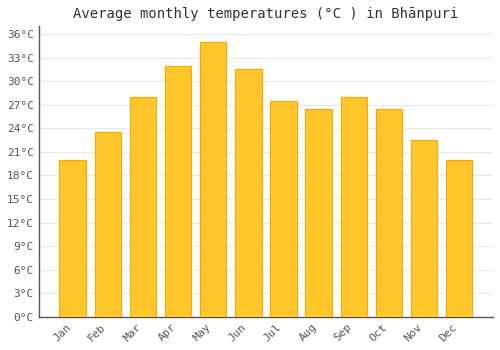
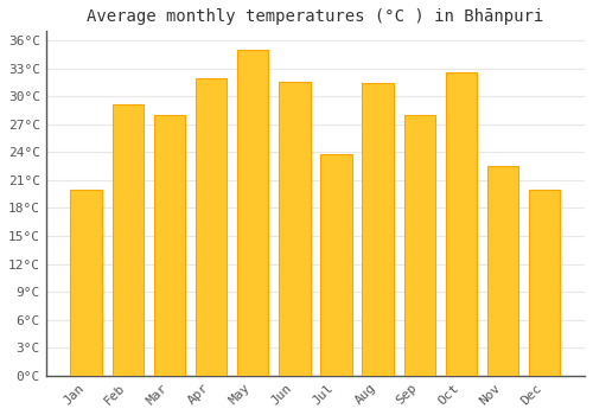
Feb: 23.5°C -> 29.2°C
Jul: 27.5°C -> 23.8°C
Aug: 26.5°C -> 31.4°C
Oct: 26.5°C -> 32.6°C
